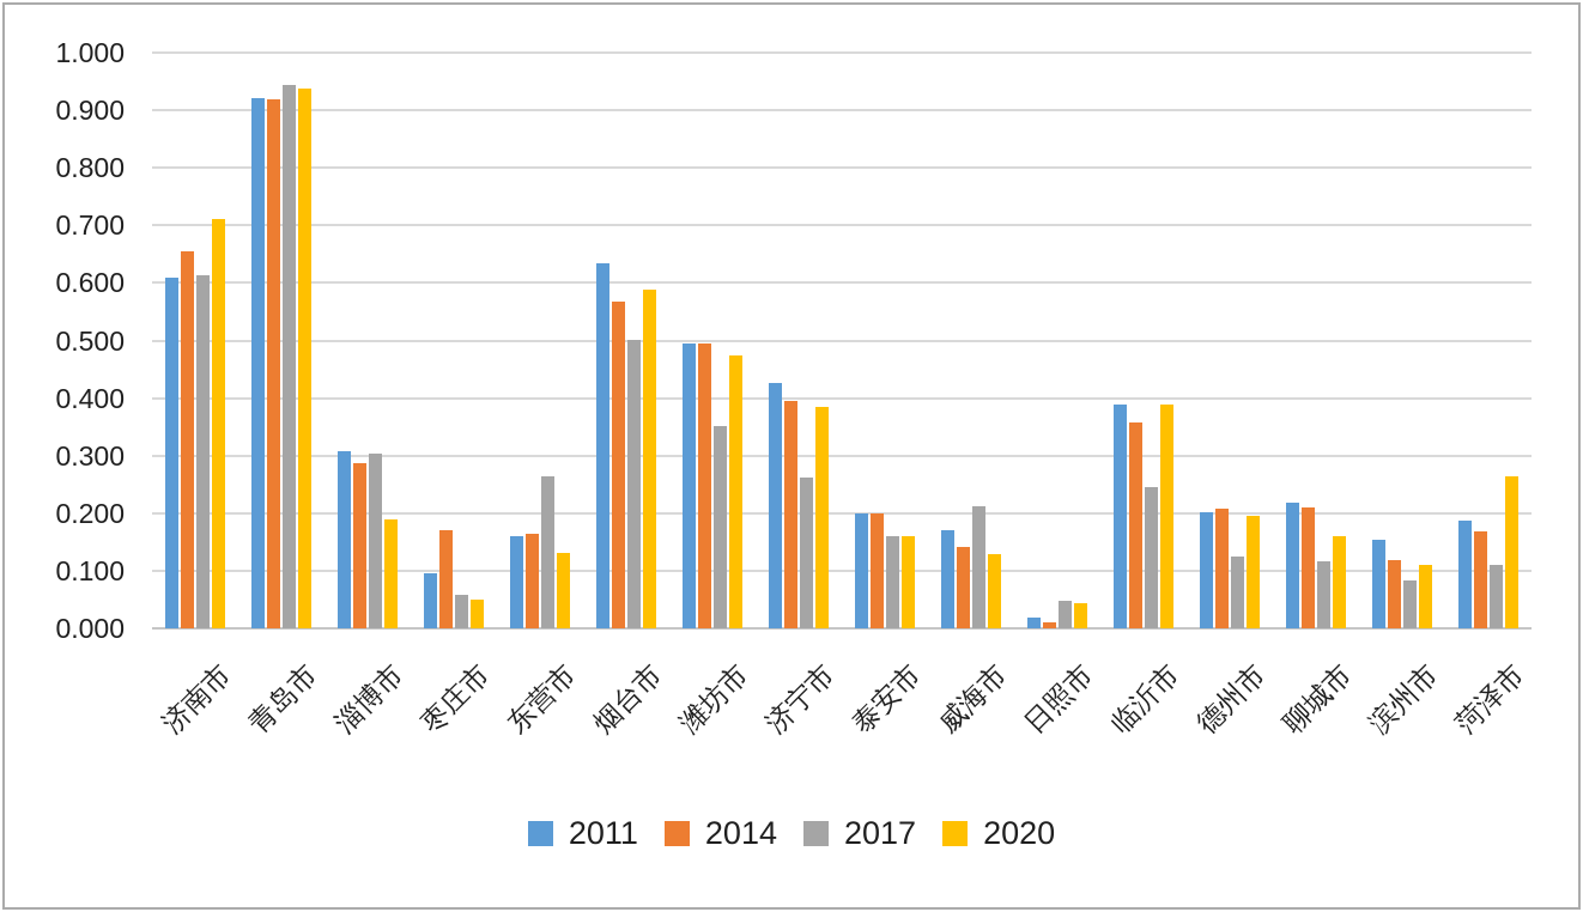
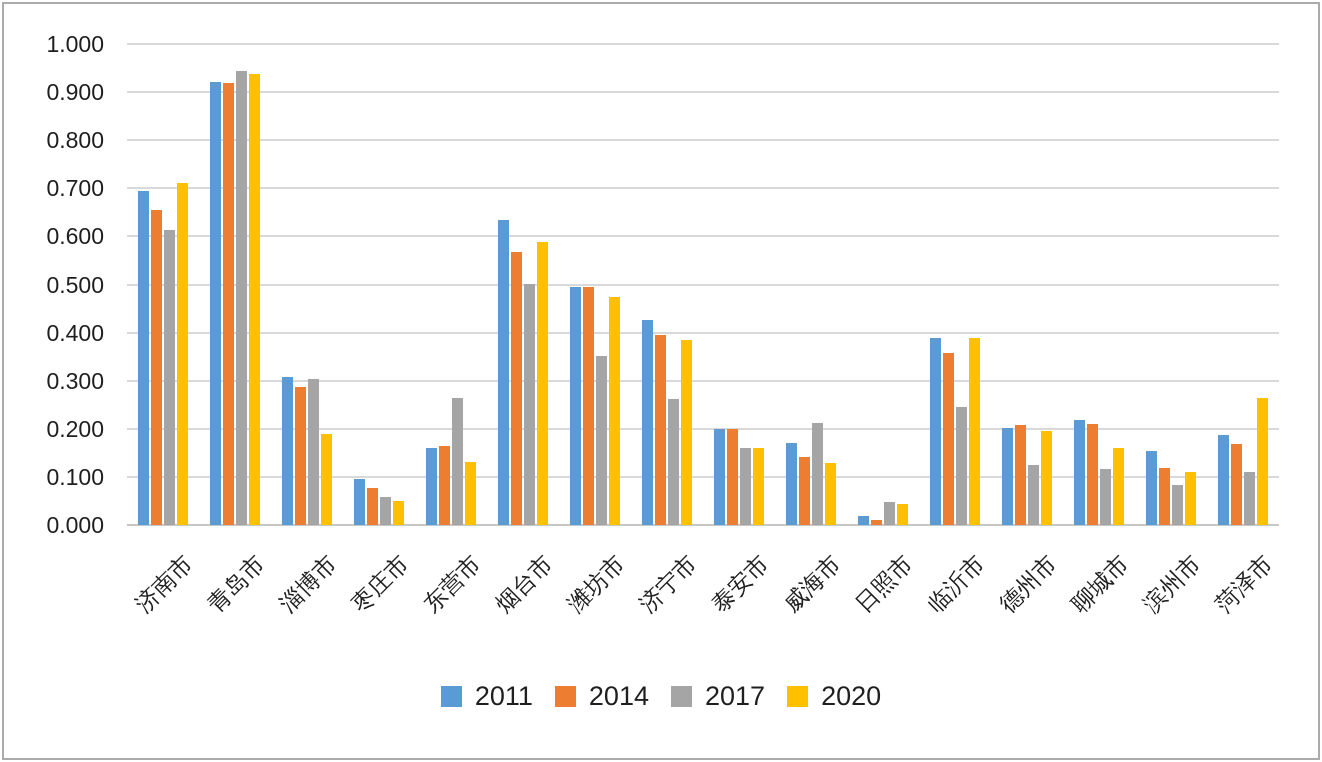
2011/济南市: 0.61 -> 0.69
2014/枣庄市: 0.17 -> 0.08
